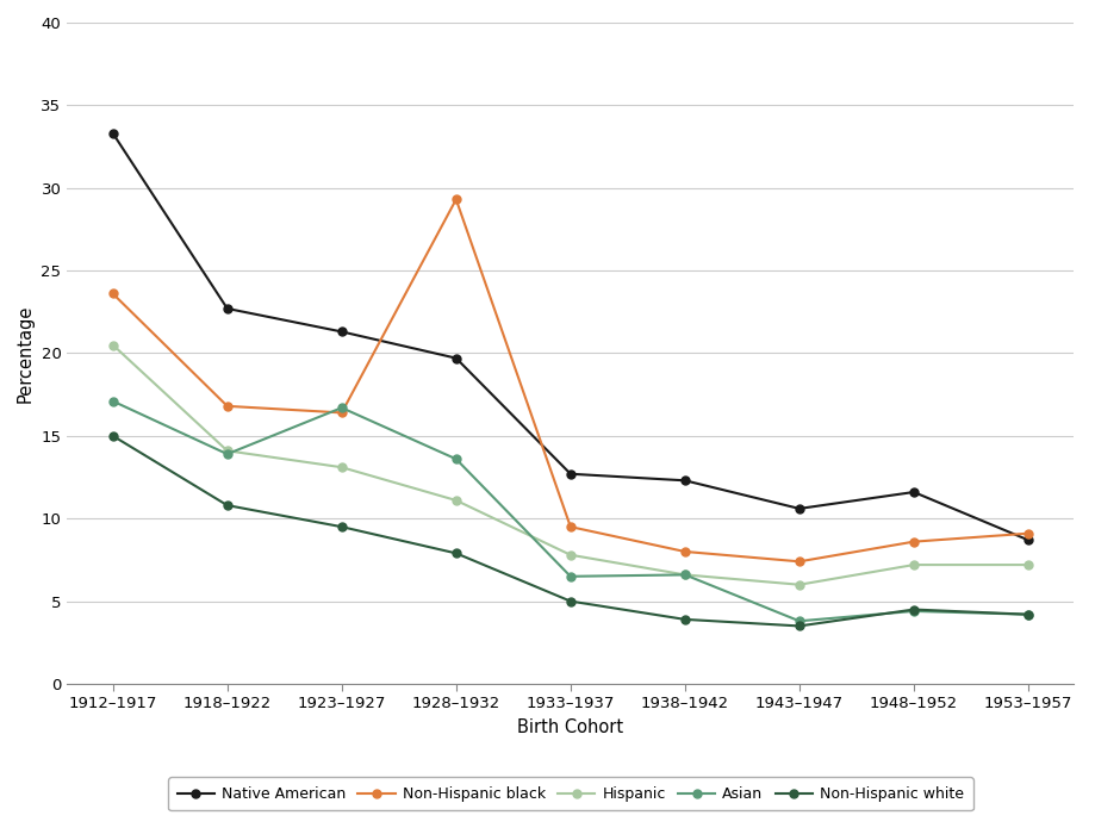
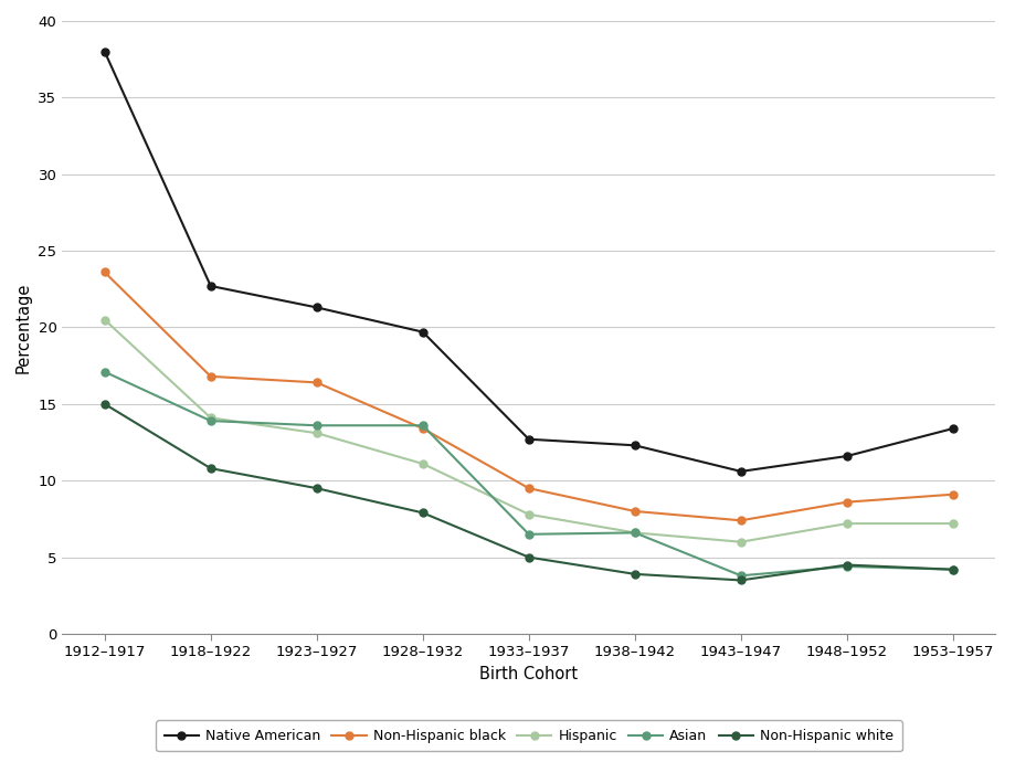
Native American/1912–1917: 33.3 -> 38.0
Asian/1923–1927: 16.7 -> 13.6
Non-Hispanic black/1928–1932: 29.3 -> 13.4
Native American/1953–1957: 8.7 -> 13.4
